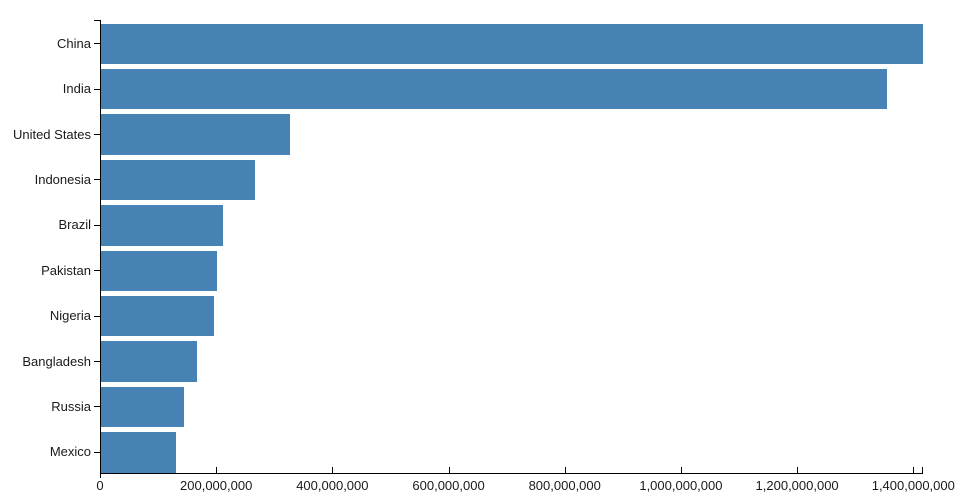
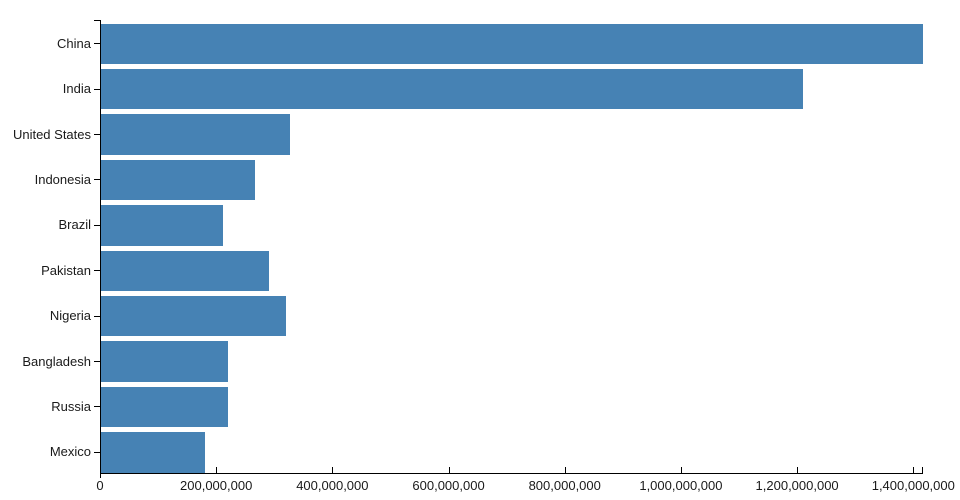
India: 1350000000 -> 1210000000
Pakistan: 200000000 -> 290000000
Nigeria: 200000000 -> 320000000
Bangladesh: 170000000 -> 220000000
Russia: 140000000 -> 220000000
Mexico: 130000000 -> 180000000
